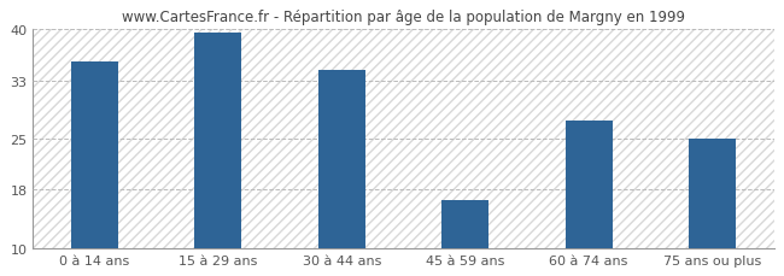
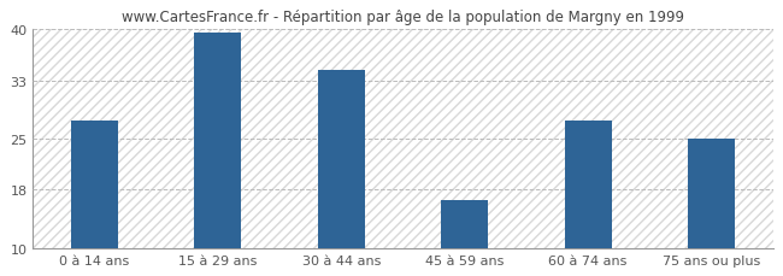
0 à 14 ans: 35.6 -> 27.5
